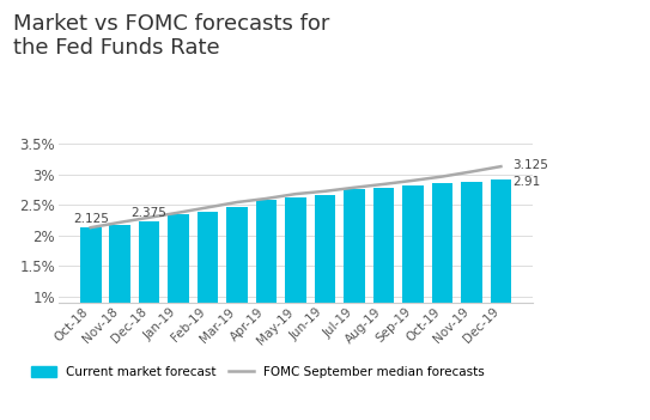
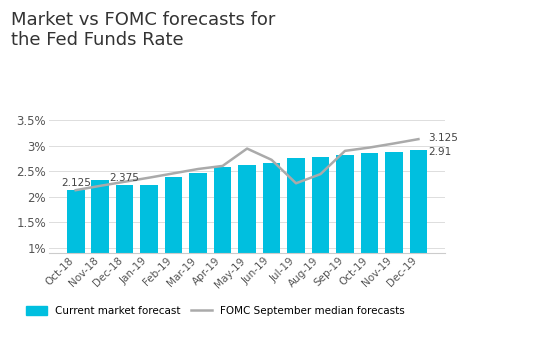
Current market forecast/Nov-18: 2.17% -> 2.32%
Current market forecast/Jan-19: 2.35% -> 2.22%
FOMC September median forecasts/May-19: 2.67% -> 2.94%
FOMC September median forecasts/Jul-19: 2.78% -> 2.26%
FOMC September median forecasts/Aug-19: 2.83% -> 2.44%
